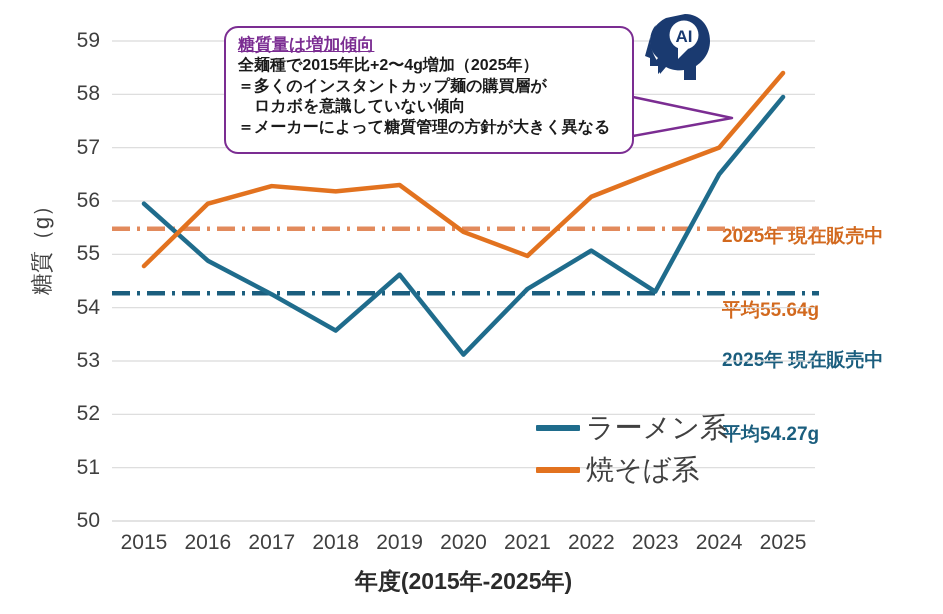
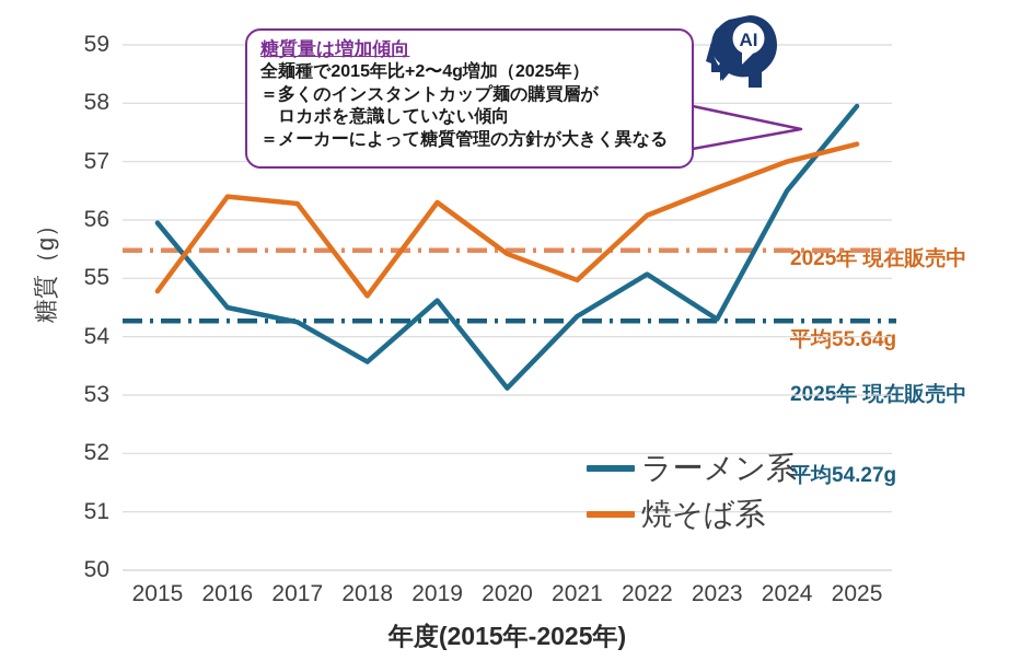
ラーメン系/2016: 54.9 -> 54.5
焼そば系/2016: 56.0 -> 56.4
焼そば系/2018: 56.2 -> 54.7
焼そば系/2025: 58.4 -> 57.3
